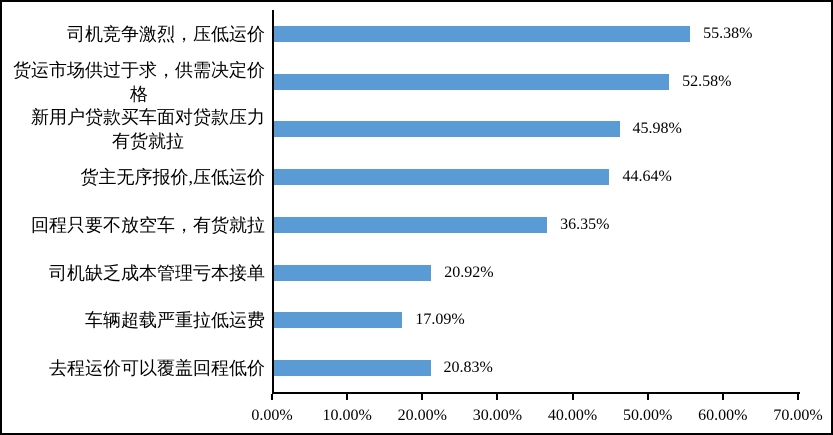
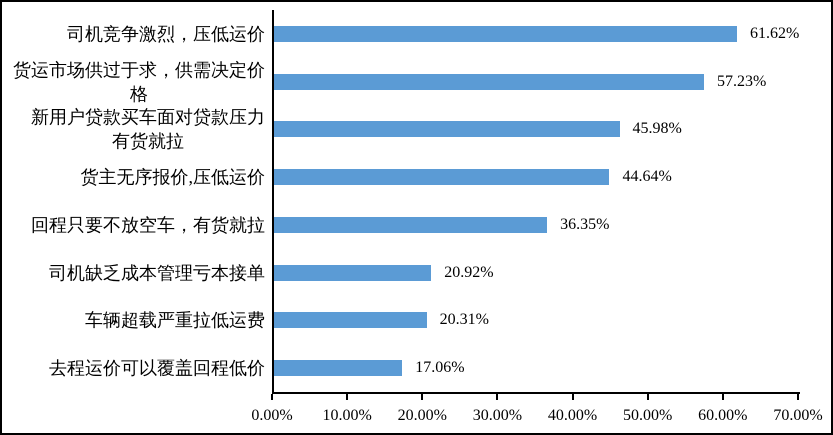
司机竞争激烈，压低运价: 55.38% -> 61.62%
货运市场供过于求，供需决定价 格: 52.58% -> 57.23%
车辆超载严重拉低运费: 17.09% -> 20.31%
去程运价可以覆盖回程低价: 20.83% -> 17.06%
